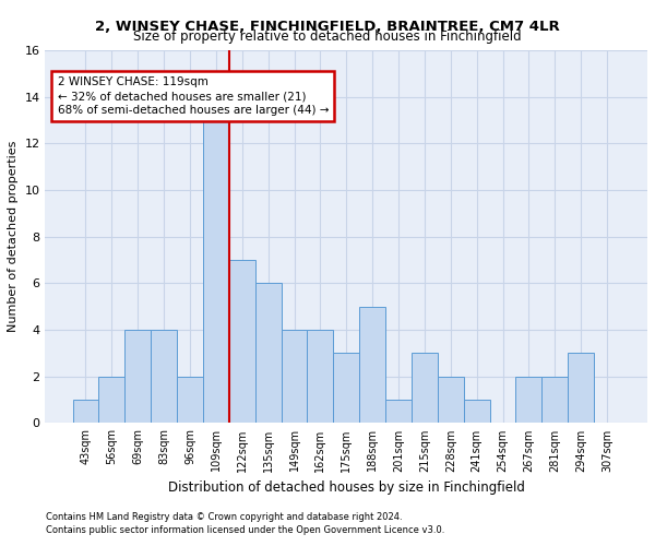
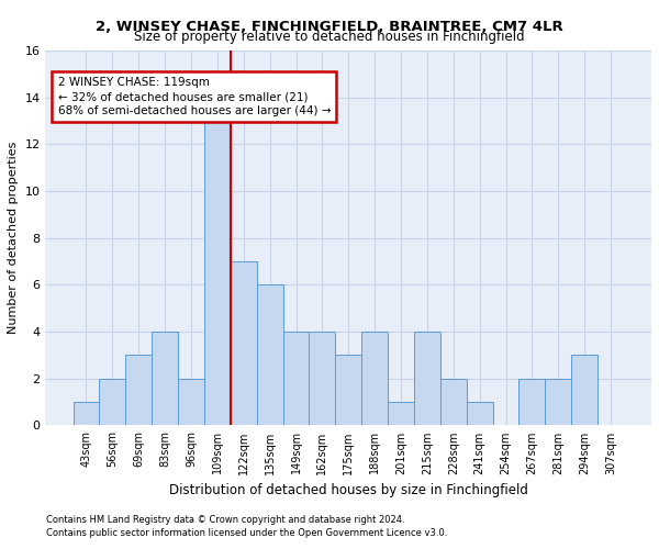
69sqm: 4 -> 3
188sqm: 5 -> 4
215sqm: 3 -> 4
